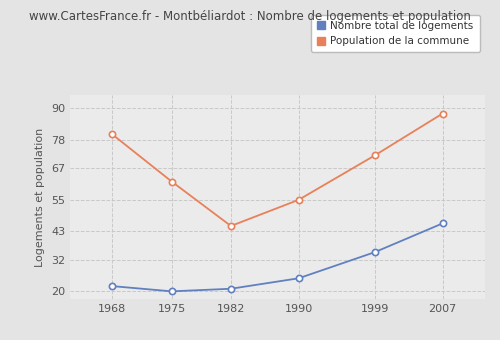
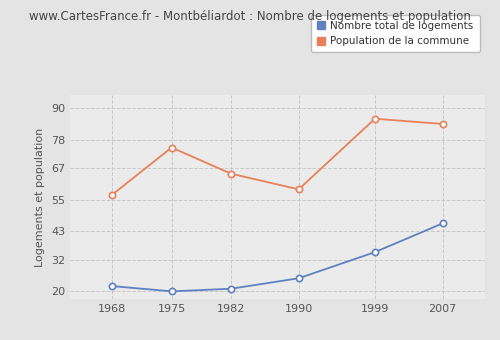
Population de la commune/1968: 80 -> 57
Population de la commune/1975: 62 -> 75
Population de la commune/1982: 45 -> 65
Population de la commune/1990: 55 -> 59
Population de la commune/1999: 72 -> 86
Population de la commune/2007: 88 -> 84
